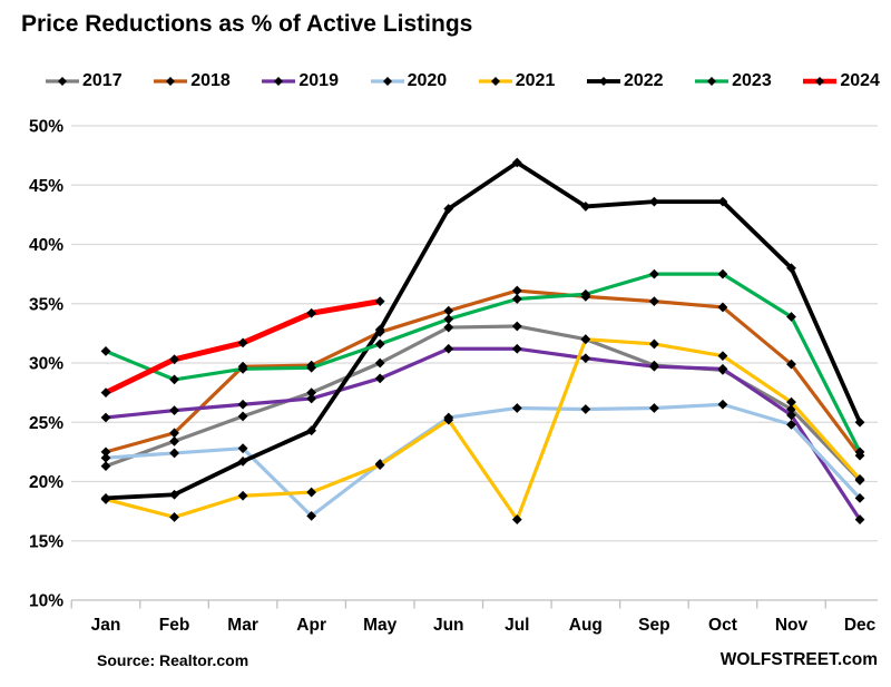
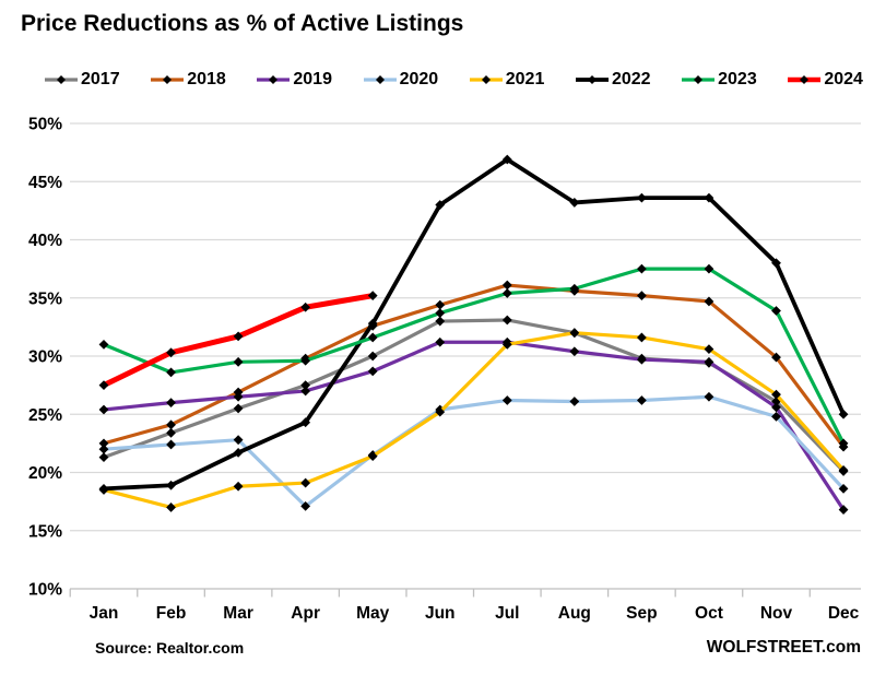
2018/Mar: 29.7% -> 26.9%
2021/Jul: 16.8% -> 31.0%
